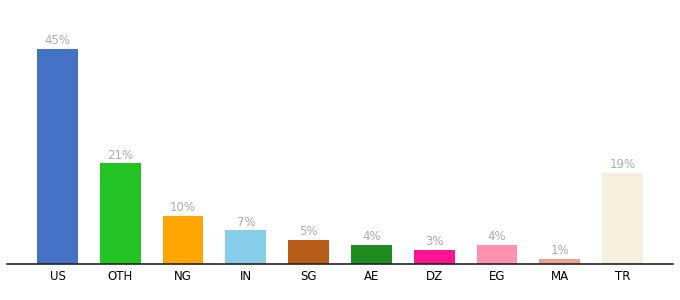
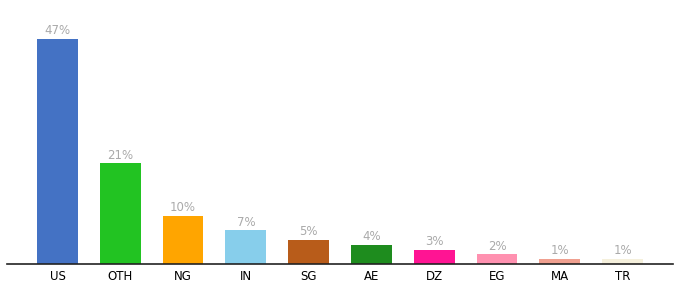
US: 45% -> 47%
EG: 4% -> 2%
TR: 19% -> 1%
